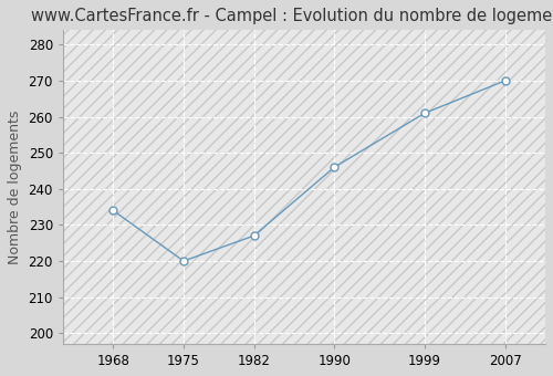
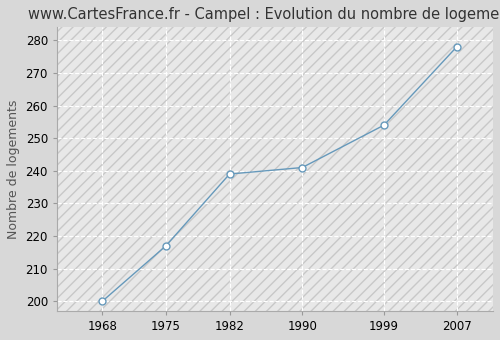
1968: 234 -> 200
1975: 220 -> 217
1982: 227 -> 239
1990: 246 -> 241
1999: 261 -> 254
2007: 270 -> 278
